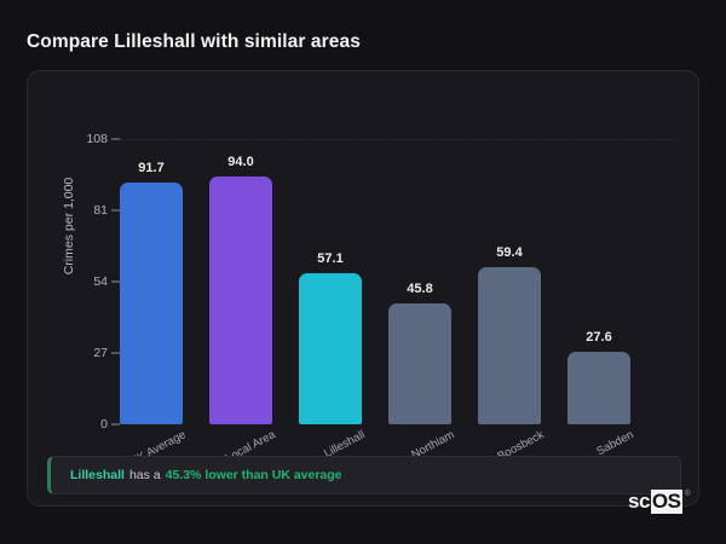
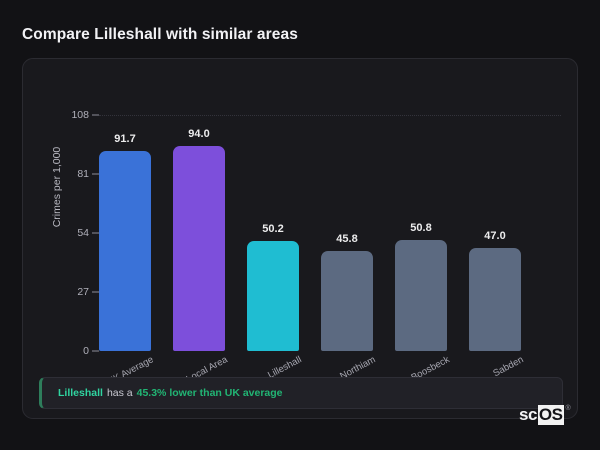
Lilleshall: 57.1 -> 50.2
Boosbeck: 59.4 -> 50.8
Sabden: 27.6 -> 47.0
